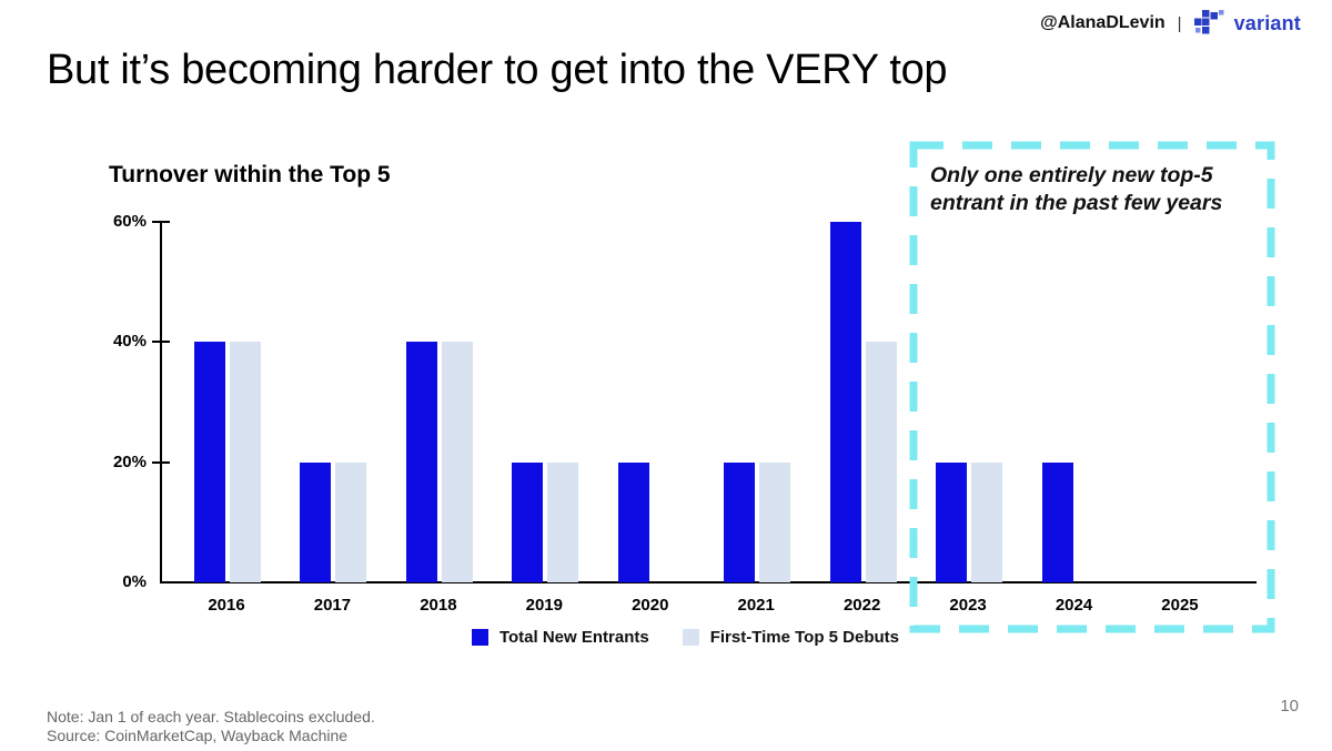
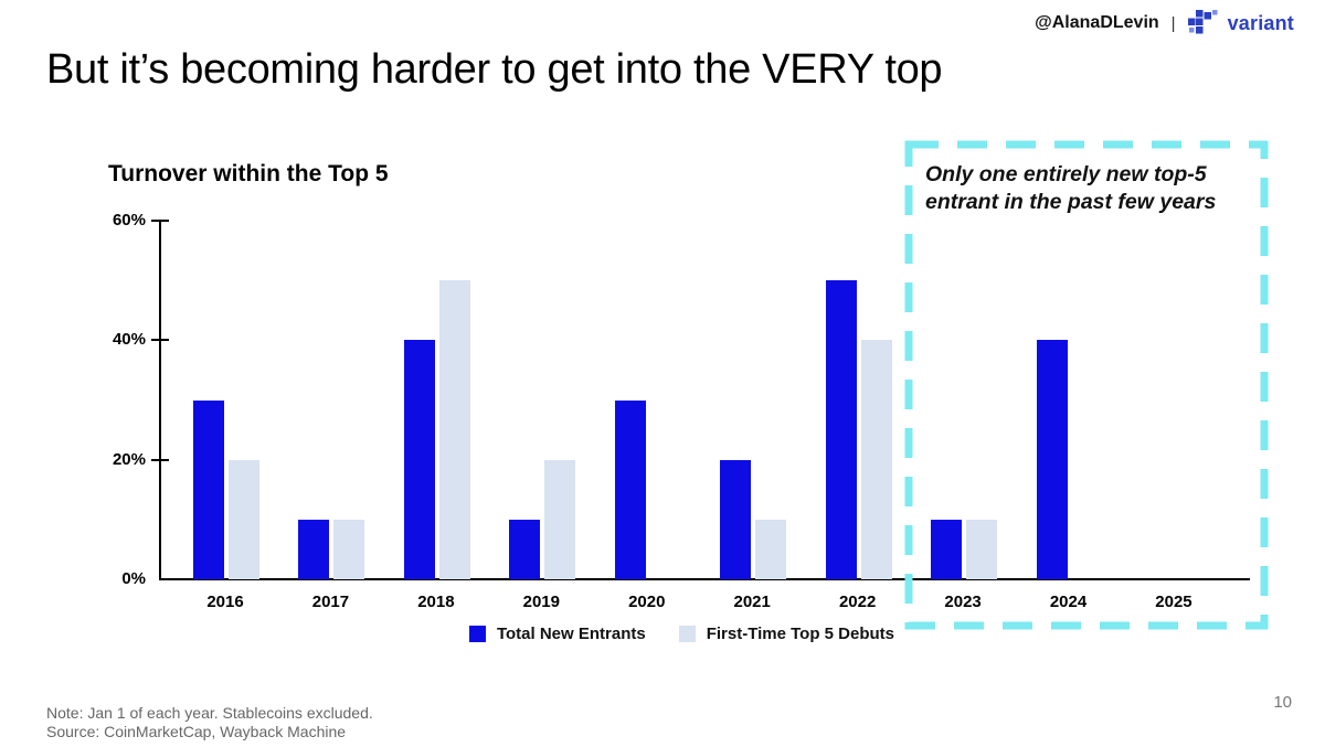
Total New Entrants/2016: 40% -> 30%
First-Time Top 5 Debuts/2016: 40% -> 20%
Total New Entrants/2017: 20% -> 10%
First-Time Top 5 Debuts/2017: 20% -> 10%
First-Time Top 5 Debuts/2018: 40% -> 50%
Total New Entrants/2019: 20% -> 10%
Total New Entrants/2020: 20% -> 30%
First-Time Top 5 Debuts/2021: 20% -> 10%
Total New Entrants/2022: 60% -> 50%
Total New Entrants/2023: 20% -> 10%
First-Time Top 5 Debuts/2023: 20% -> 10%
Total New Entrants/2024: 20% -> 40%
